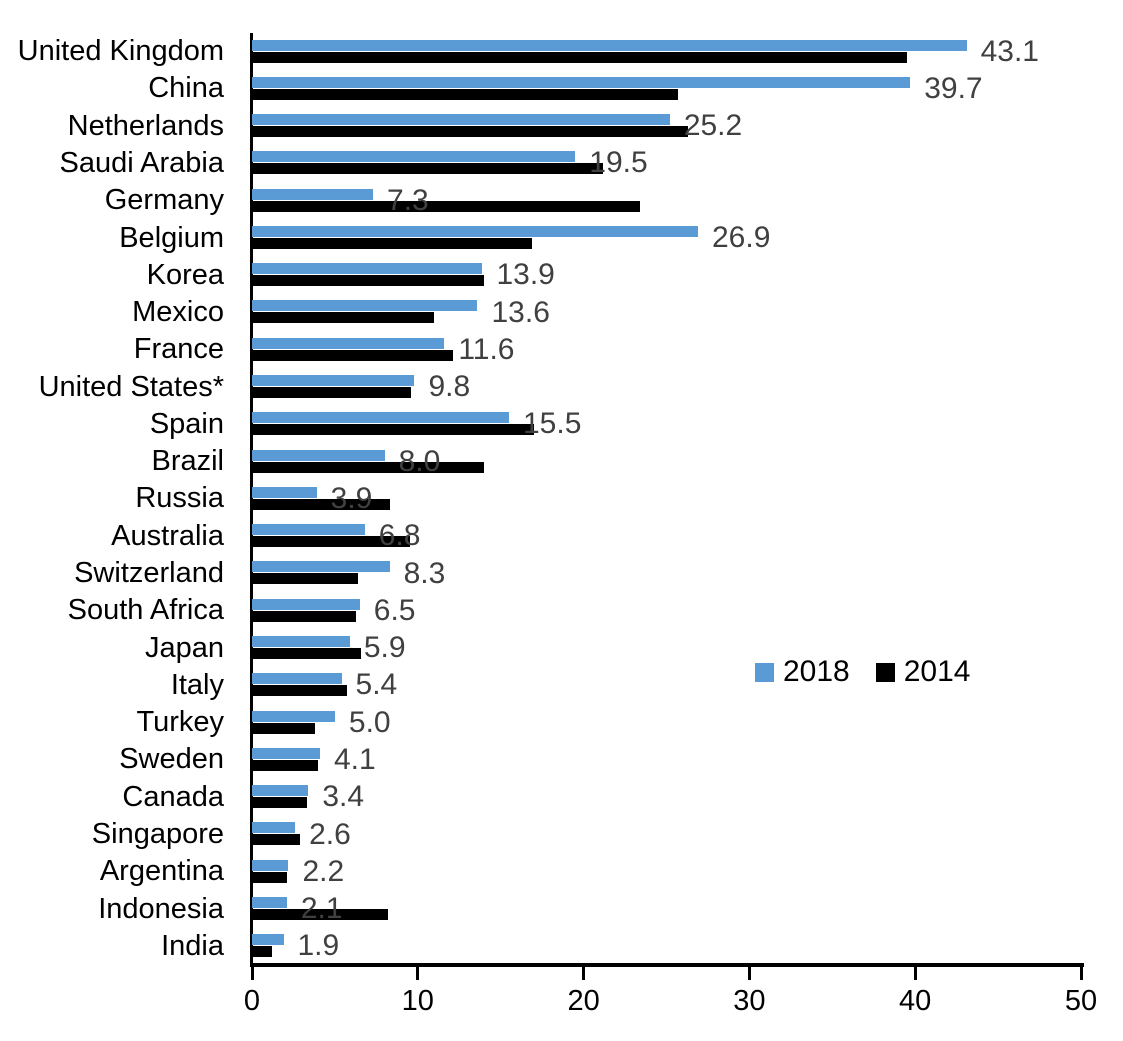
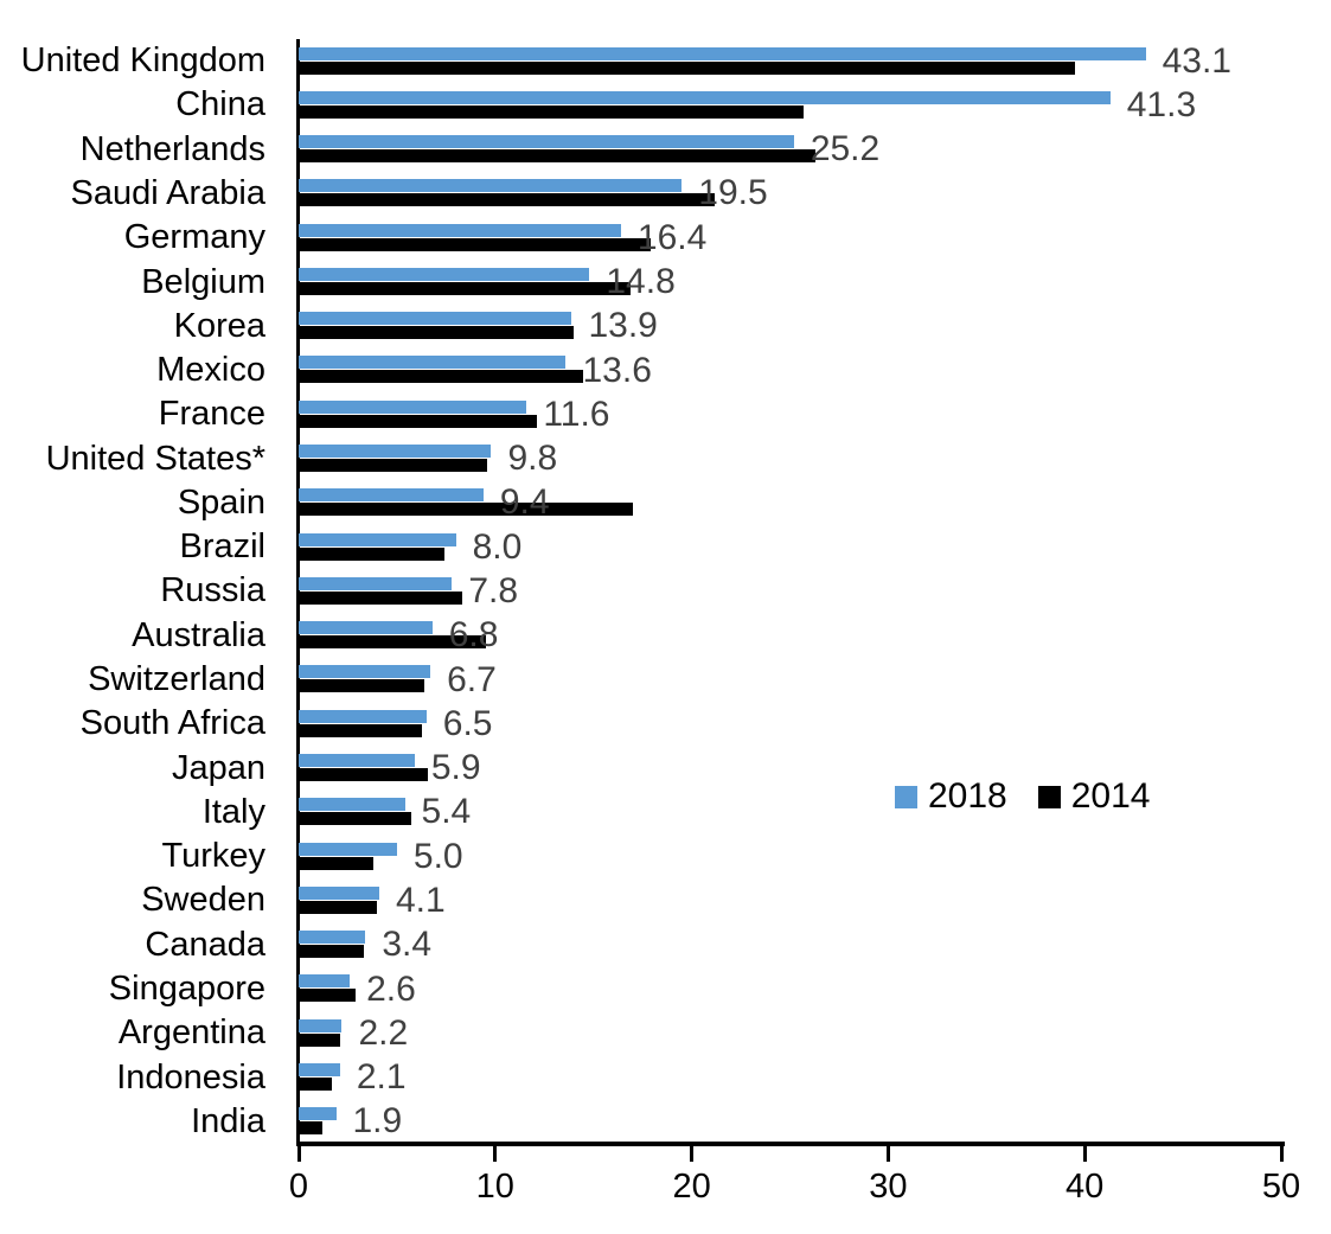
2018/China: 39.7 -> 41.3
2018/Germany: 7.3 -> 16.4
2014/Germany: 23.4 -> 17.9
2018/Belgium: 26.9 -> 14.8
2014/Mexico: 11.0 -> 14.5
2018/Spain: 15.5 -> 9.4
2014/Brazil: 14.0 -> 7.4
2018/Russia: 3.9 -> 7.8
2018/Switzerland: 8.3 -> 6.7
2014/Indonesia: 8.2 -> 1.7
